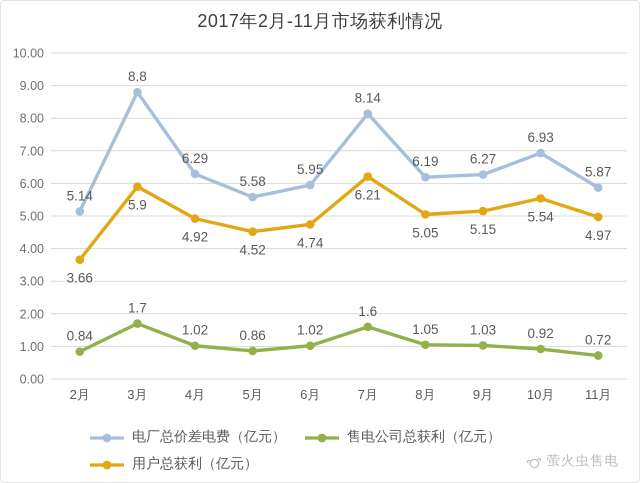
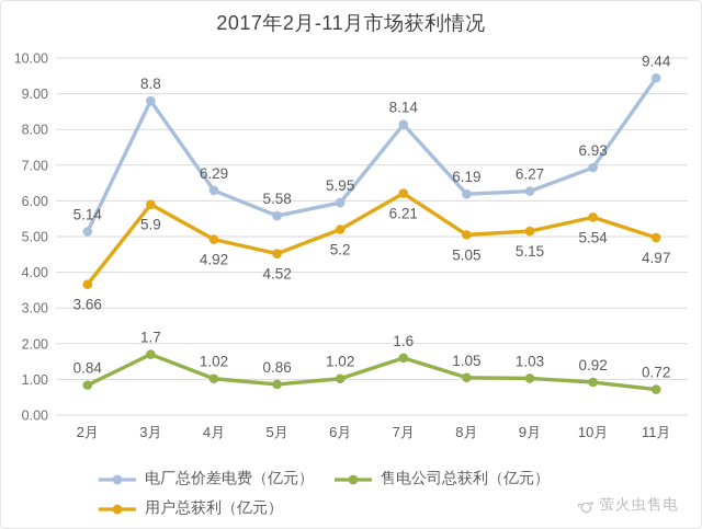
用户总获利（亿元）/6月: 4.74 -> 5.2
电厂总价差电费（亿元）/11月: 5.87 -> 9.44
